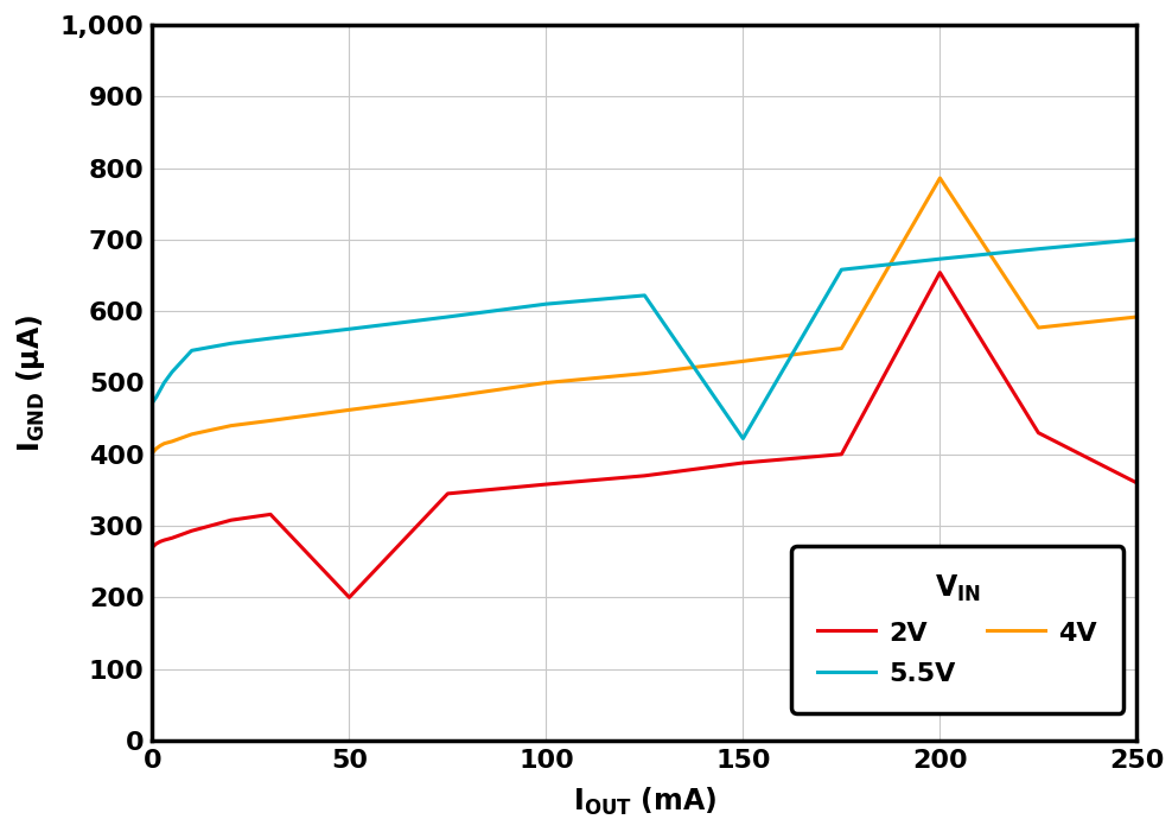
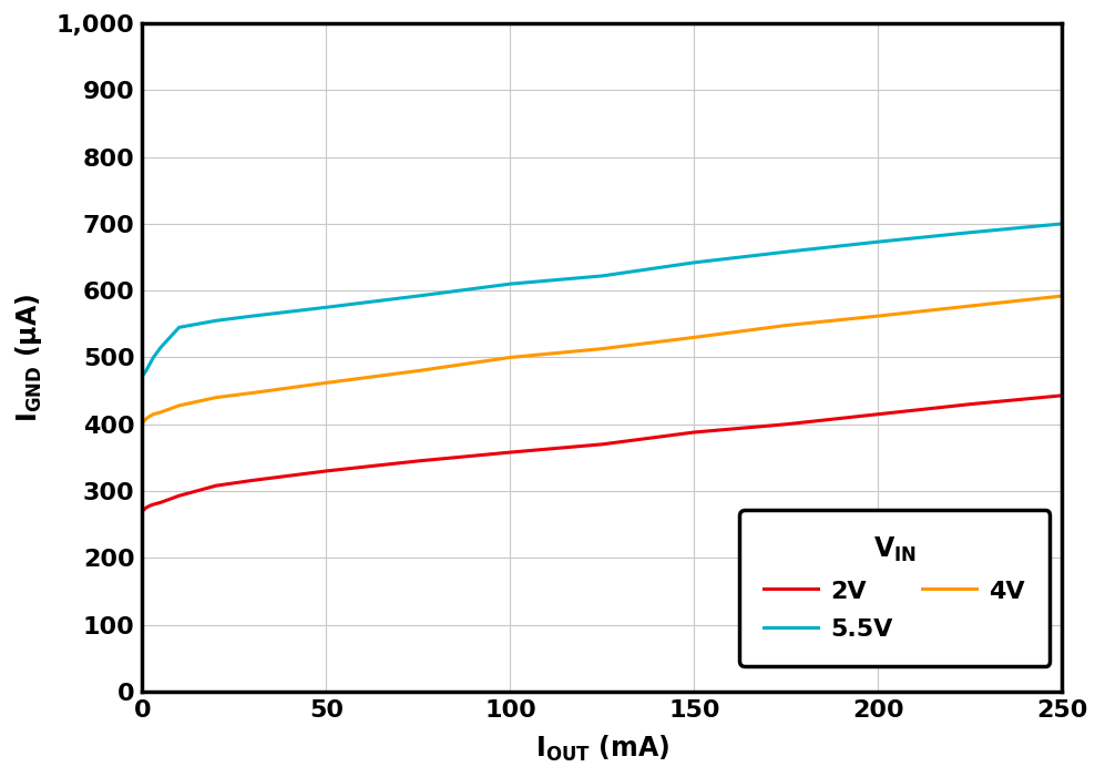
2V/50: 200 -> 330
5.5V/150: 422 -> 642
2V/200: 654 -> 415
4V/200: 786 -> 562
2V/250: 360 -> 443
